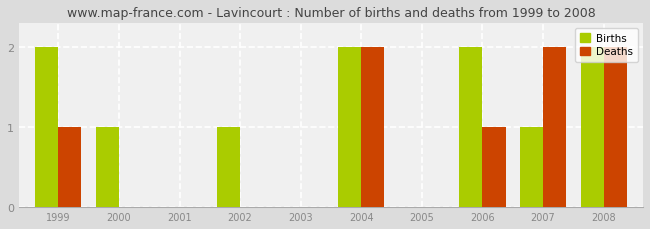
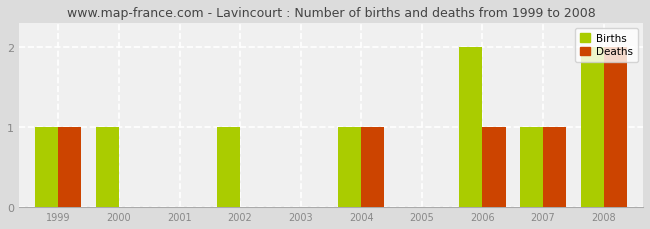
Births/1999: 2 -> 1
Births/2004: 2 -> 1
Deaths/2004: 2 -> 1
Deaths/2007: 2 -> 1
